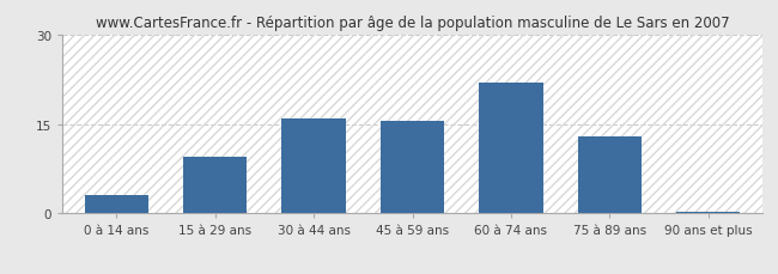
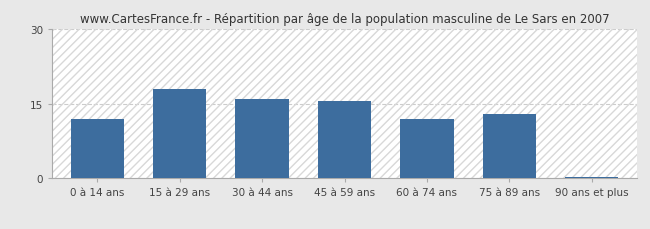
0 à 14 ans: 3.0 -> 12.0
15 à 29 ans: 9.5 -> 18.0
60 à 74 ans: 22.0 -> 12.0
